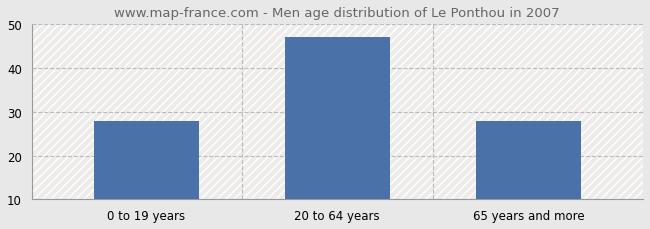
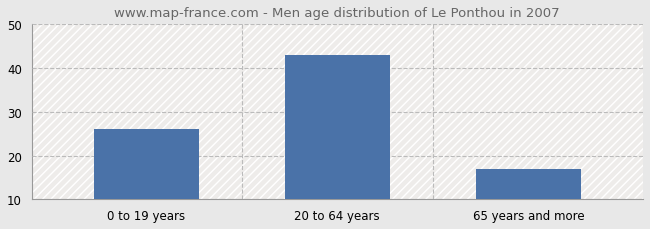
0 to 19 years: 28 -> 26
20 to 64 years: 47 -> 43
65 years and more: 28 -> 17
